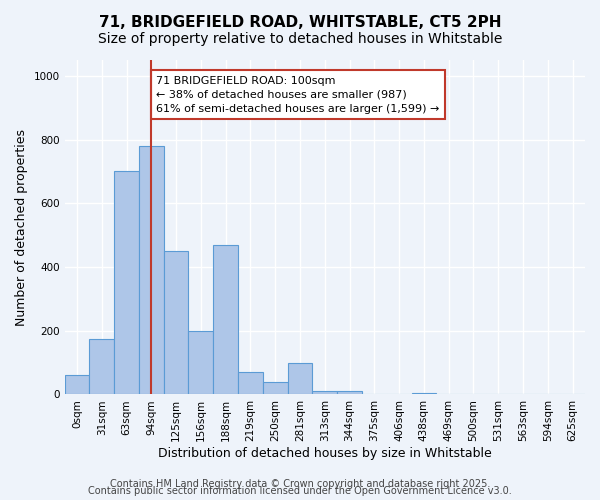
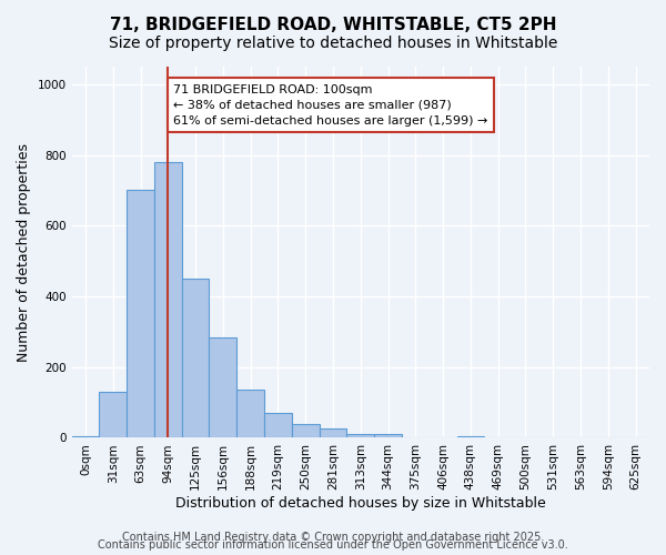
0sqm: 60 -> 5
31sqm: 175 -> 130
156sqm: 200 -> 285
188sqm: 470 -> 135
281sqm: 100 -> 28
